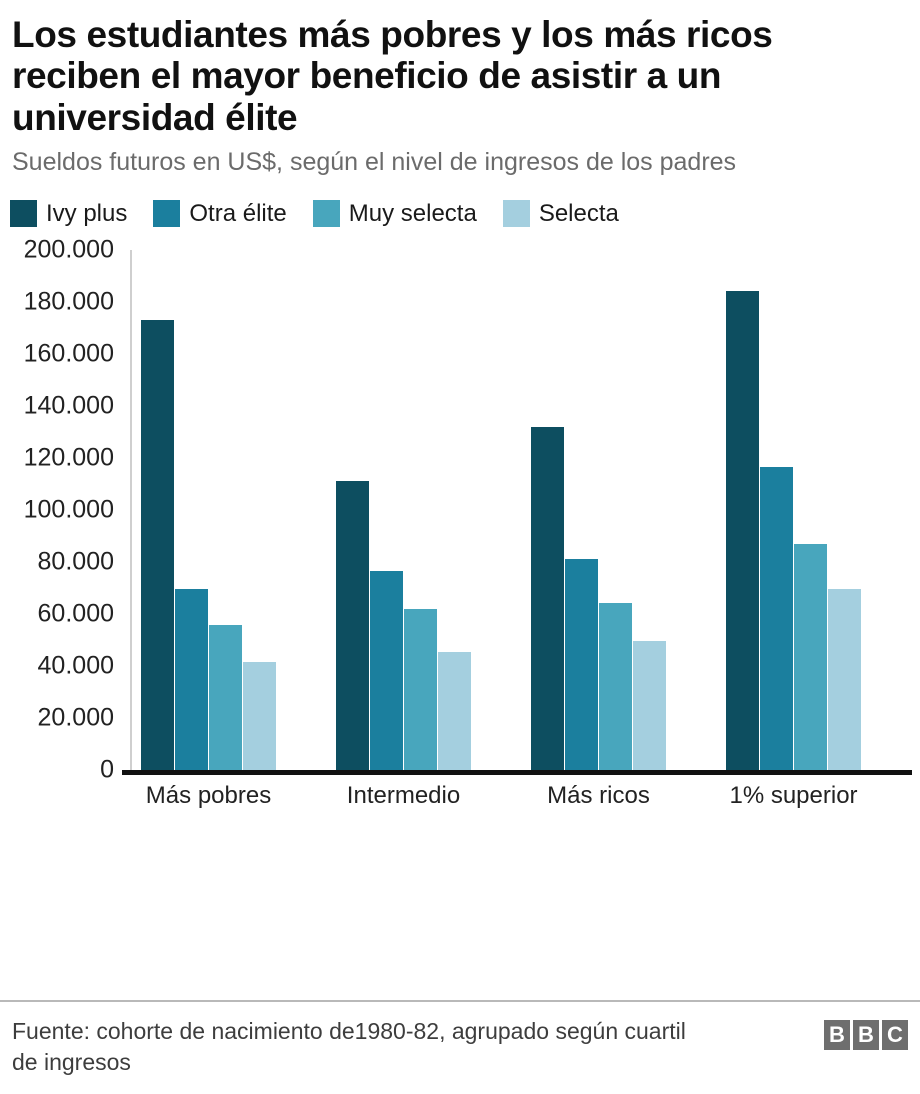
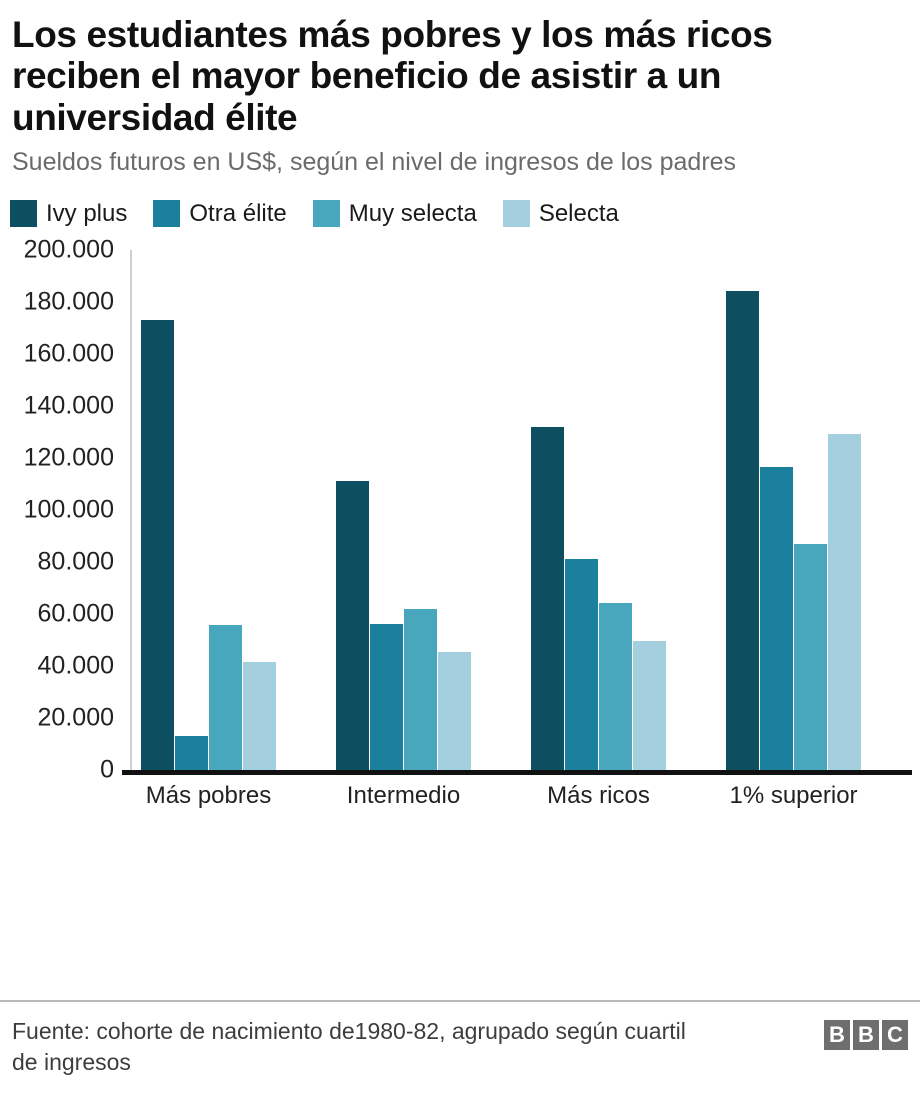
Otra élite/Más pobres: 70000 -> 13000
Otra élite/Intermedio: 76000 -> 56000
Selecta/1% superior: 70000 -> 129000
